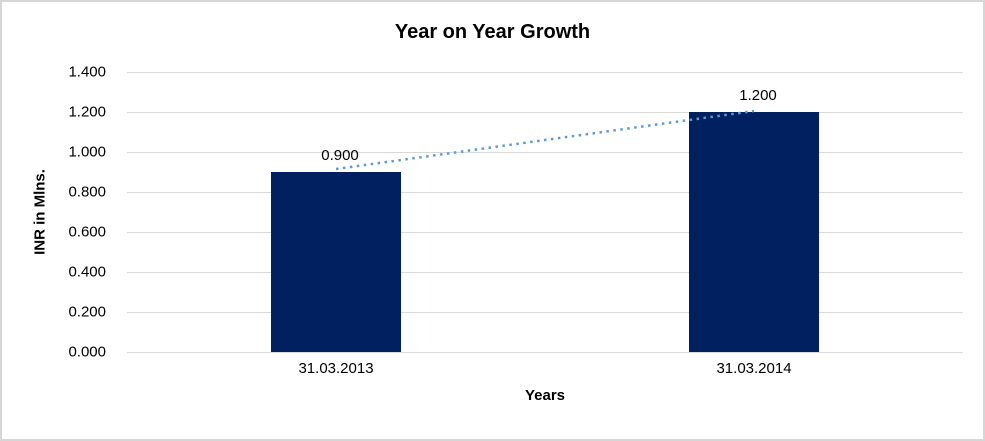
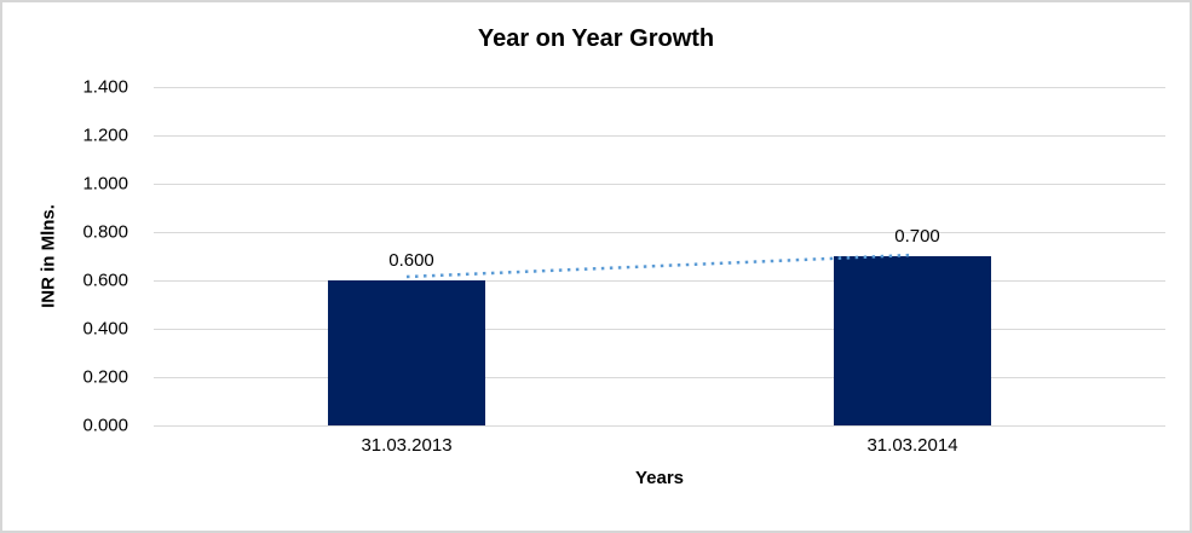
31.03.2013: 0.900 -> 0.600
31.03.2014: 1.200 -> 0.700
